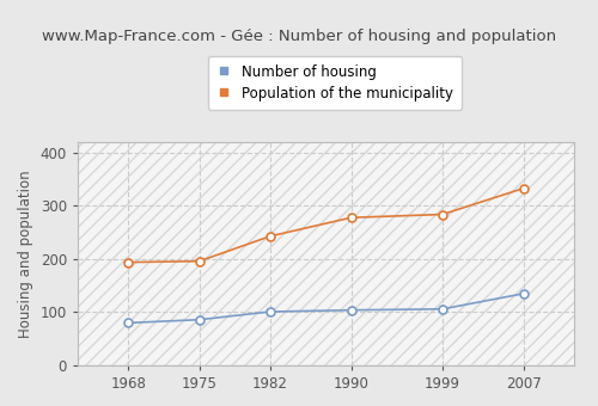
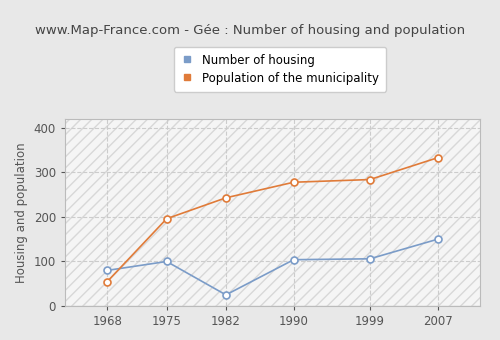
Population of the municipality/1968: 194 -> 55
Number of housing/1975: 86 -> 100
Number of housing/1982: 101 -> 25
Number of housing/2007: 135 -> 150
